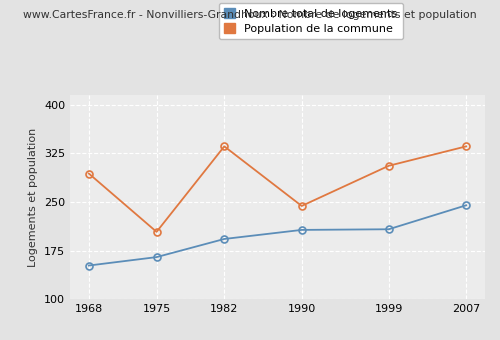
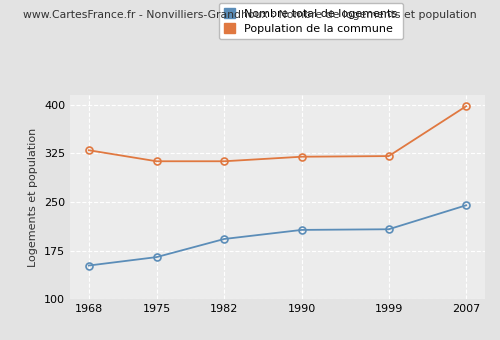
Population de la commune/1968: 294 -> 330
Population de la commune/1975: 204 -> 313
Population de la commune/1982: 336 -> 313
Population de la commune/1990: 244 -> 320
Population de la commune/1999: 306 -> 321
Population de la commune/2007: 336 -> 398
